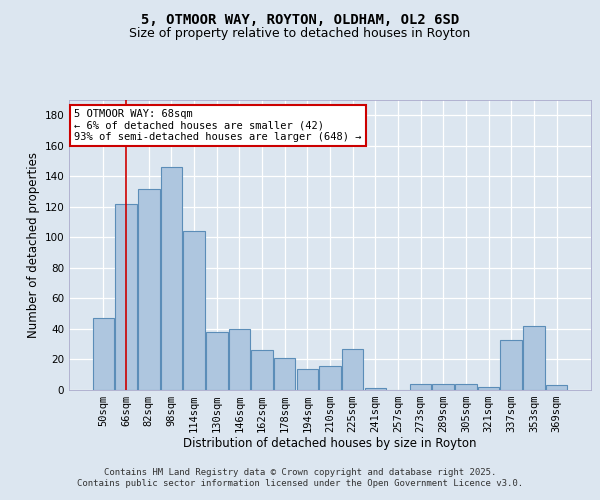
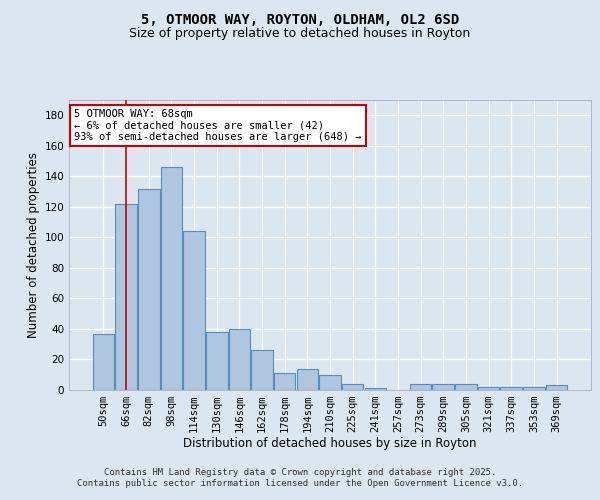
50sqm: 47 -> 37
178sqm: 21 -> 11
210sqm: 16 -> 10
225sqm: 27 -> 4
337sqm: 33 -> 2
353sqm: 42 -> 2
